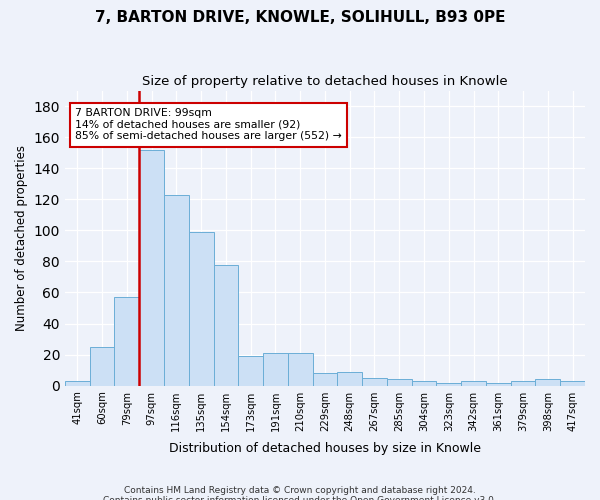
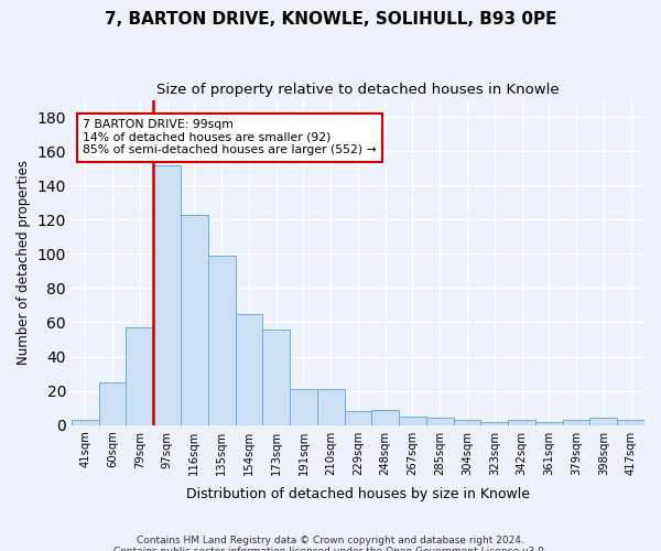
154sqm: 78 -> 65
173sqm: 19 -> 56
